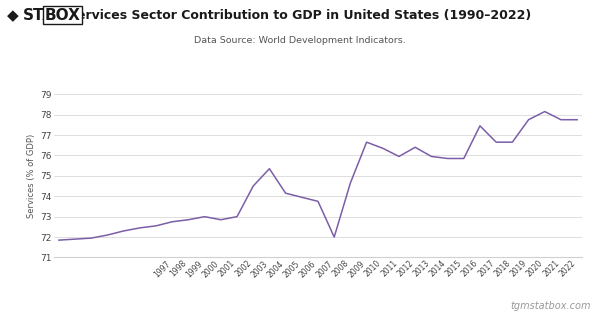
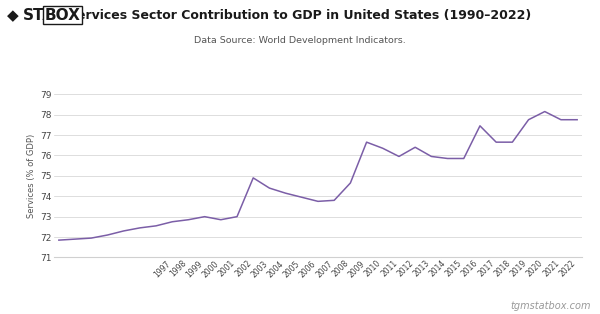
2002: 74.50 -> 74.90
2003: 75.35 -> 74.40
2007: 72.00 -> 73.80
